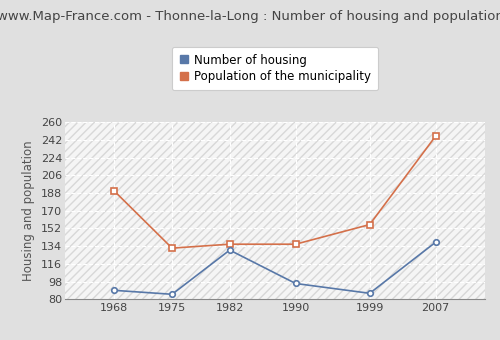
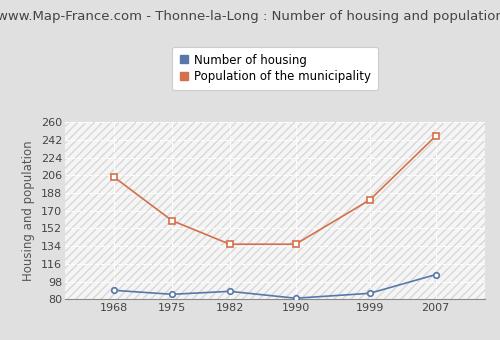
Population of the municipality/1968: 190 -> 204
Population of the municipality/1975: 132 -> 160
Number of housing/1982: 130 -> 88
Number of housing/1990: 96 -> 81
Population of the municipality/1999: 156 -> 181
Number of housing/2007: 138 -> 105
